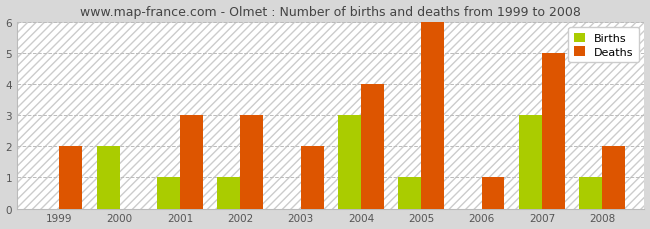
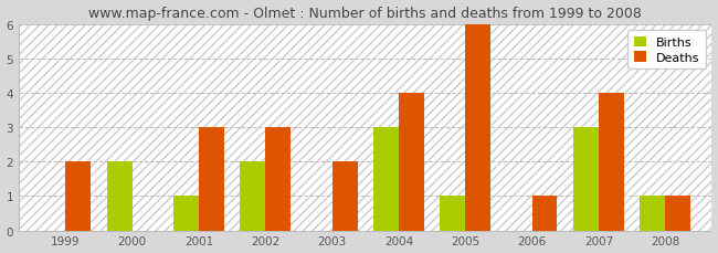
Births/2002: 1 -> 2
Deaths/2007: 5 -> 4
Deaths/2008: 2 -> 1
